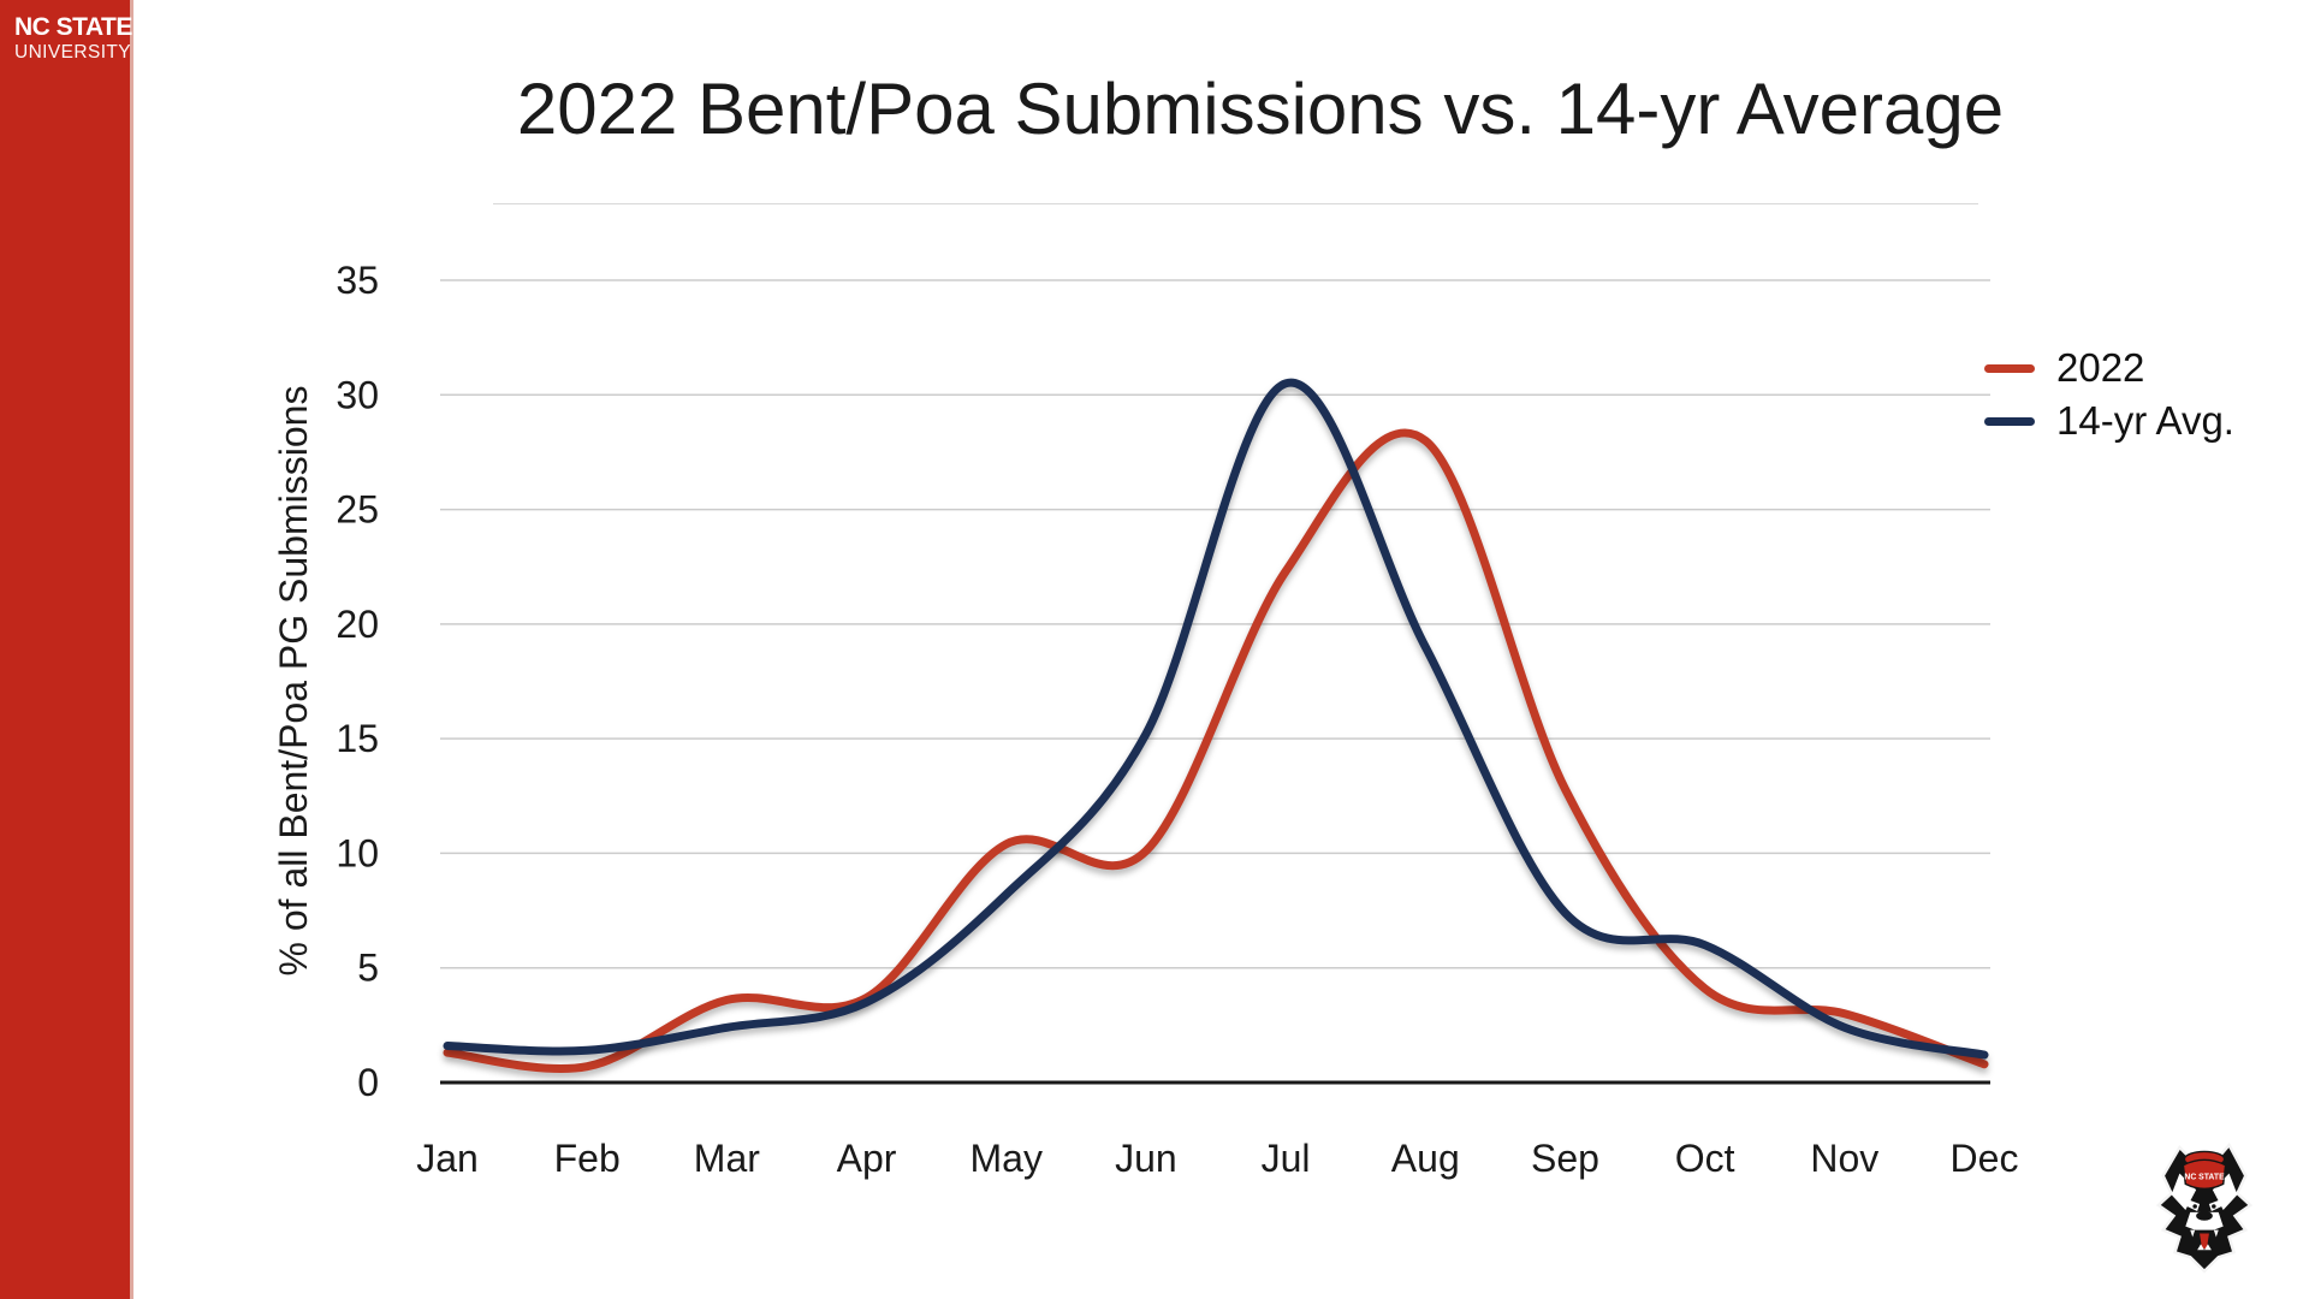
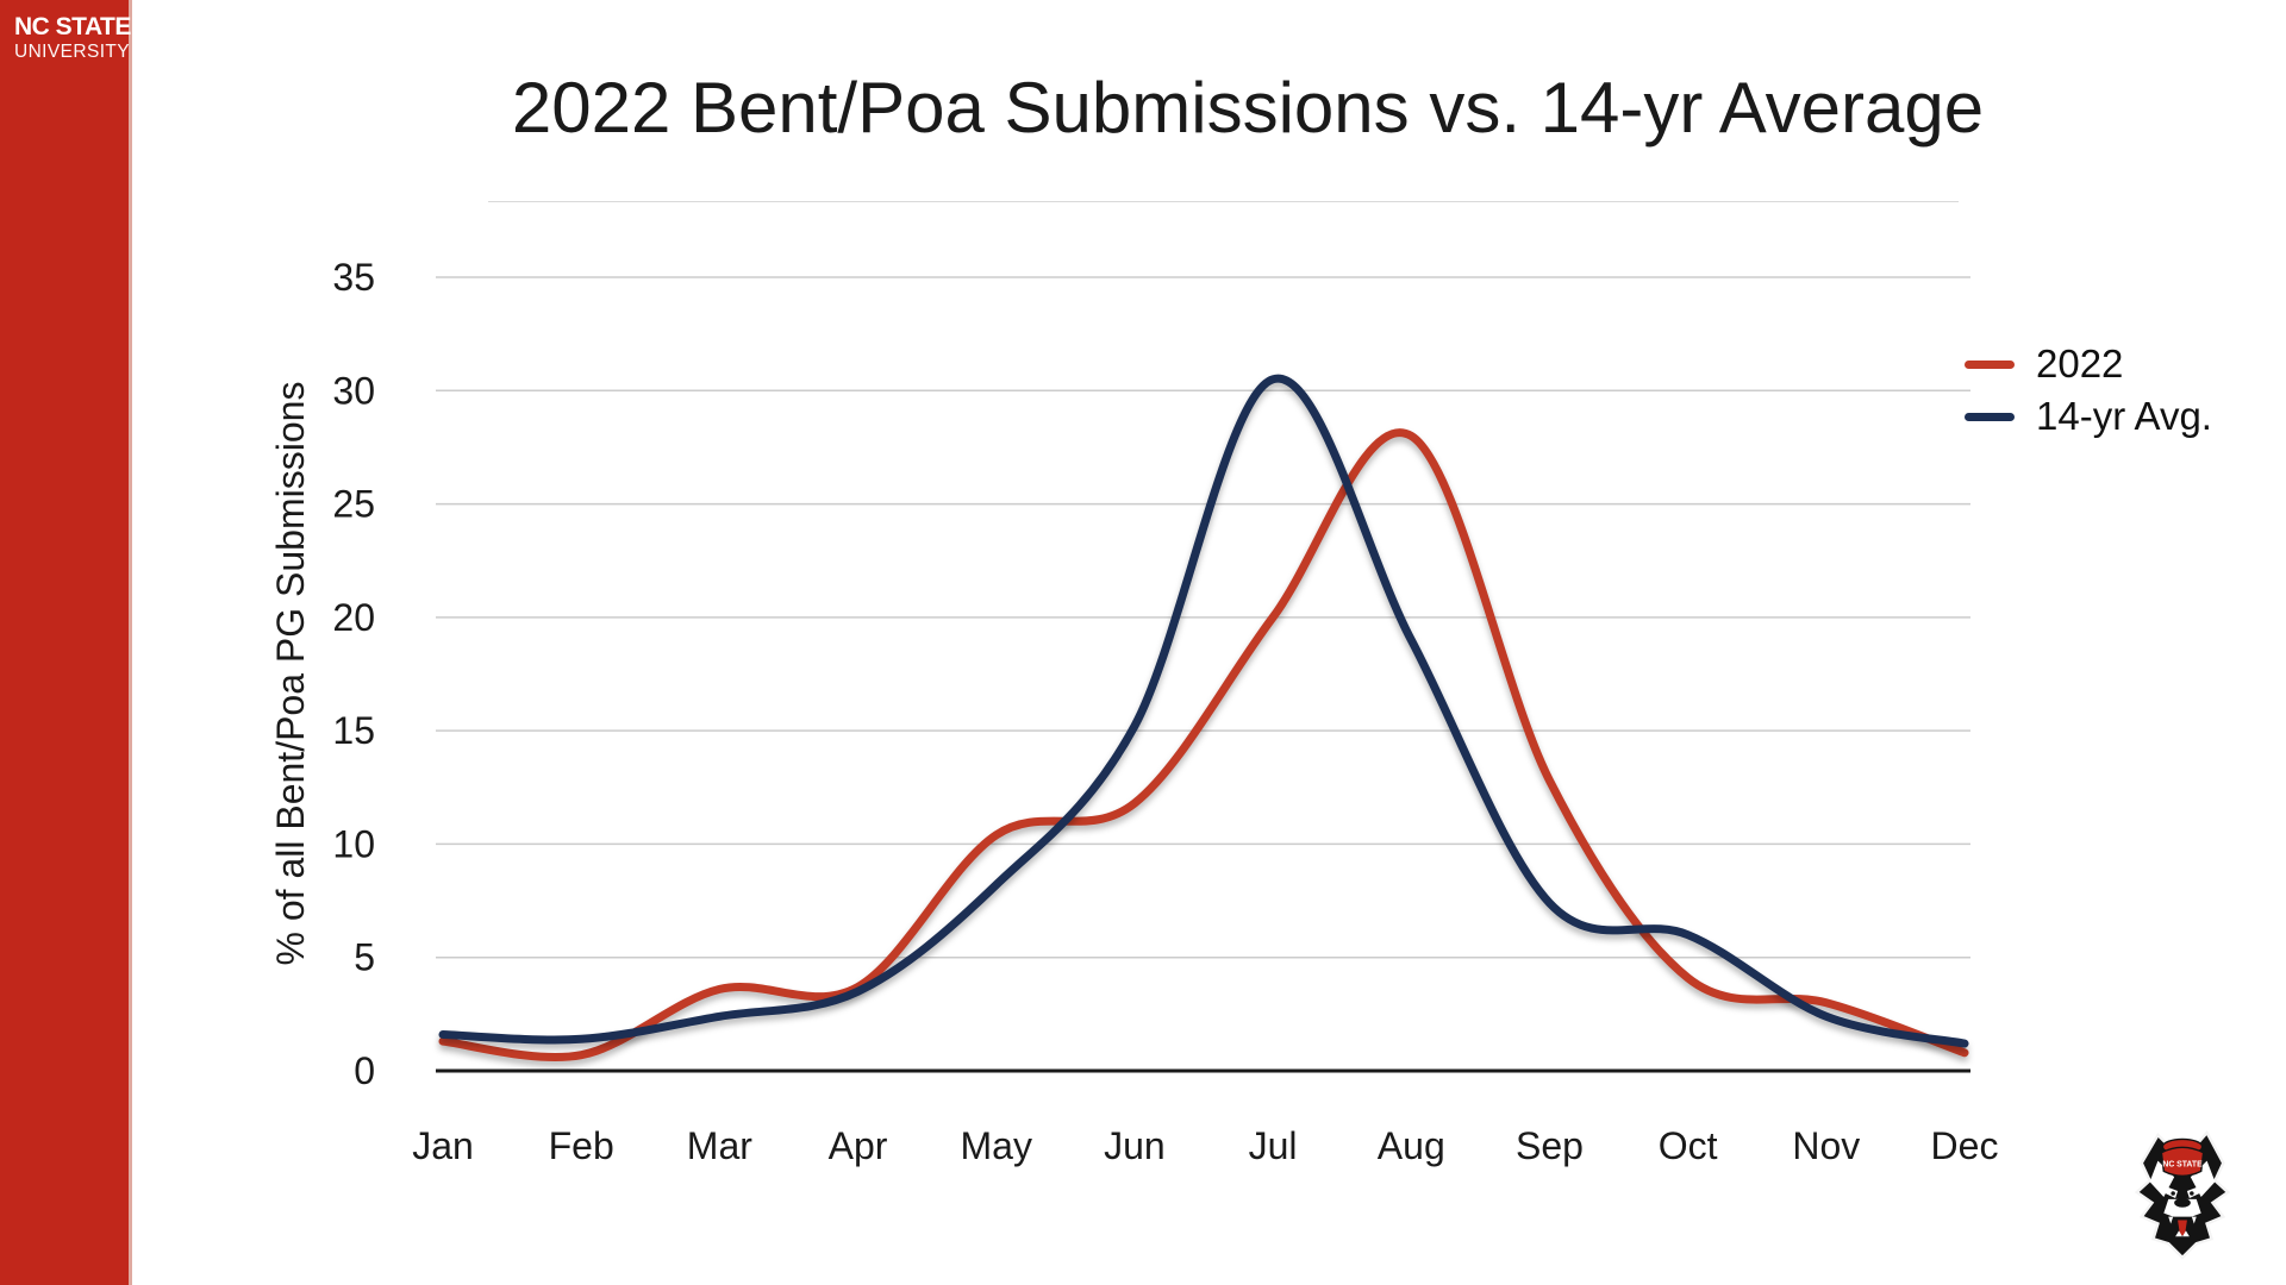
2022/Jun: 10.1 -> 11.8
2022/Jul: 22.3 -> 20.0
